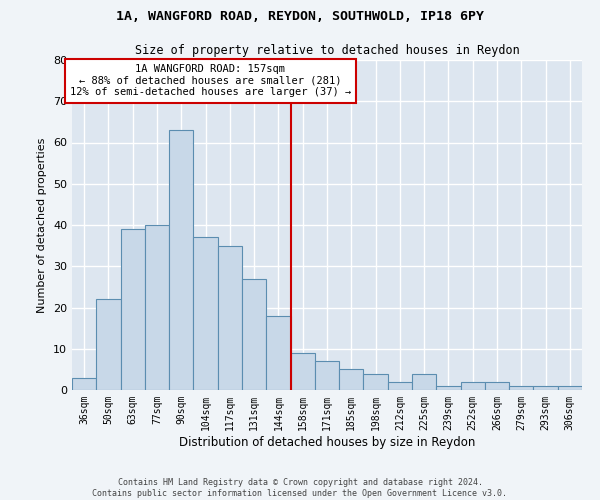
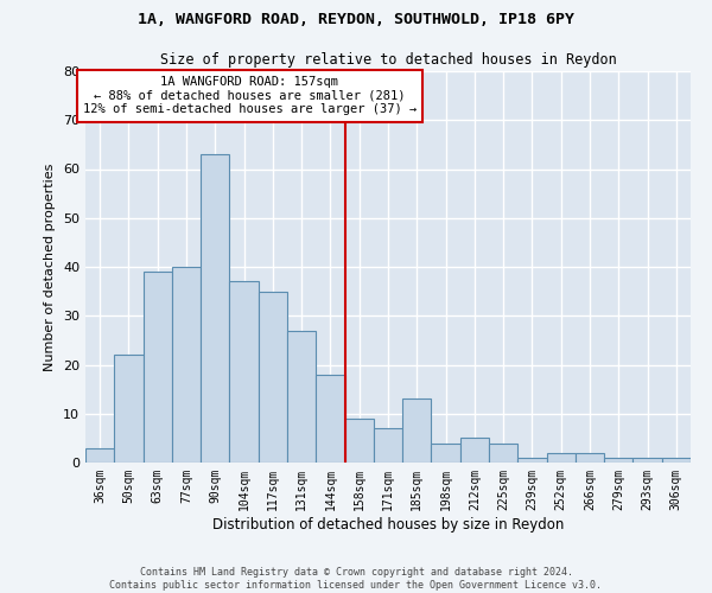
185sqm: 5 -> 13
212sqm: 2 -> 5
